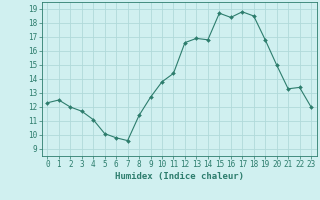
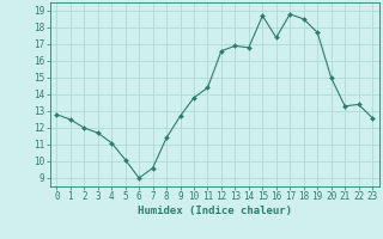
0: 12.3 -> 12.8
6: 9.8 -> 9.0
16: 18.4 -> 17.4
19: 16.8 -> 17.7
23: 12.0 -> 12.6
